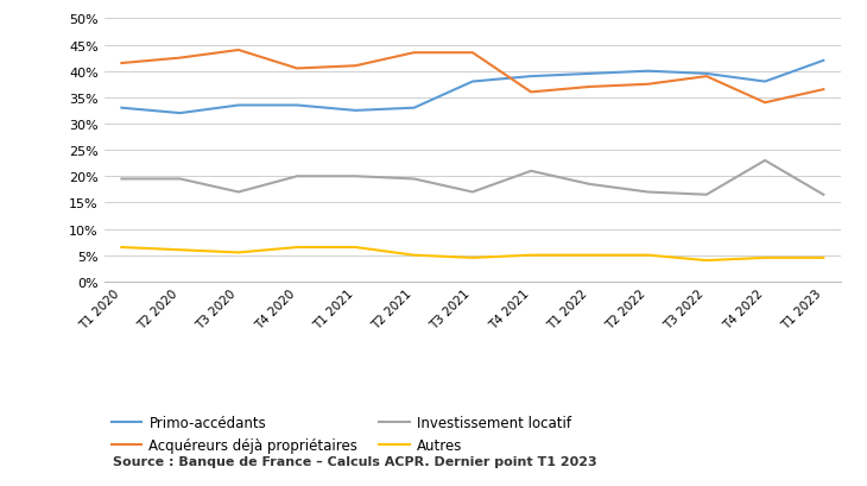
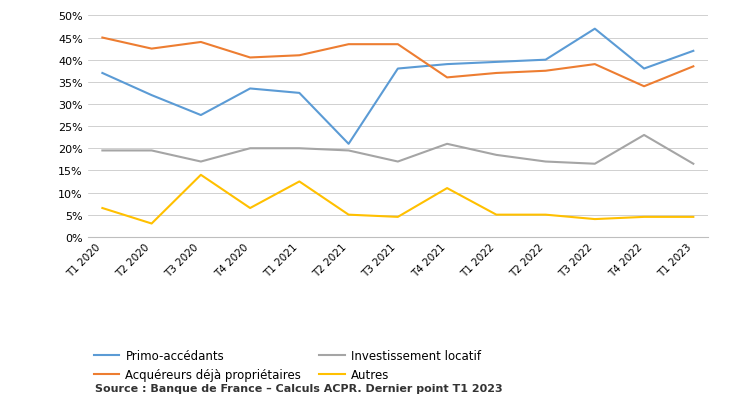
Primo-accédants/T1 2020: 33.0% -> 37.0%
Acquéreurs déjà propriétaires/T1 2020: 41.5% -> 45.0%
Autres/T2 2020: 6.0% -> 3.0%
Primo-accédants/T3 2020: 33.5% -> 27.5%
Autres/T3 2020: 5.5% -> 14.0%
Autres/T1 2021: 6.5% -> 12.5%
Primo-accédants/T2 2021: 33.0% -> 21.0%
Autres/T4 2021: 5.0% -> 11.0%
Primo-accédants/T3 2022: 39.5% -> 47.0%
Acquéreurs déjà propriétaires/T1 2023: 36.5% -> 38.5%
